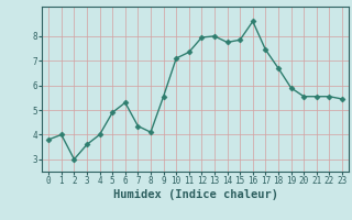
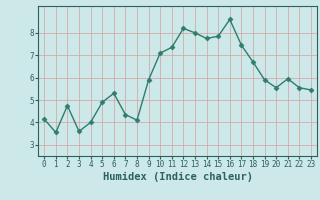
0: 3.80 -> 4.15
1: 4.00 -> 3.55
2: 3.00 -> 4.75
9: 5.55 -> 5.90
12: 7.95 -> 8.20
21: 5.55 -> 5.95
